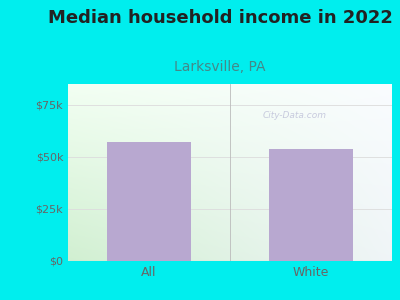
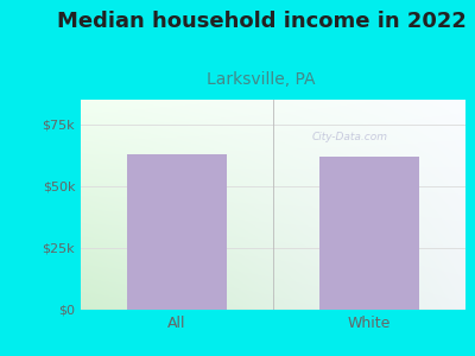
All: $57k -> $63k
White: $54k -> $62k
